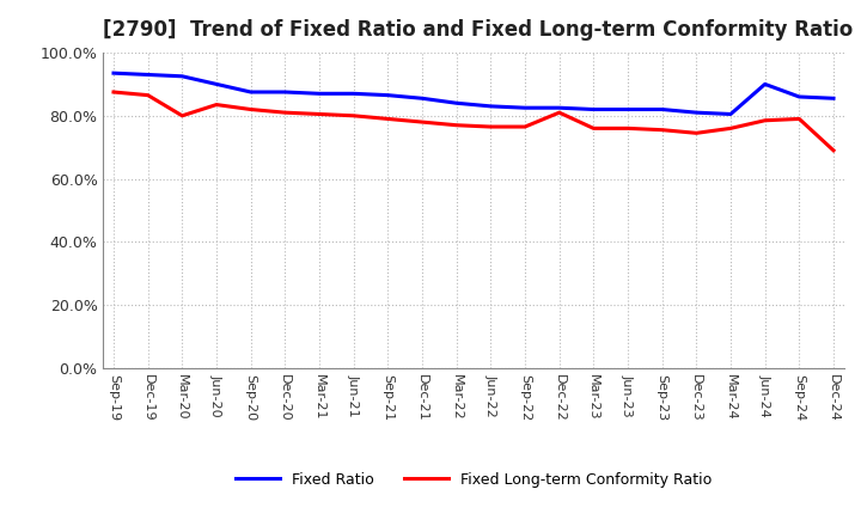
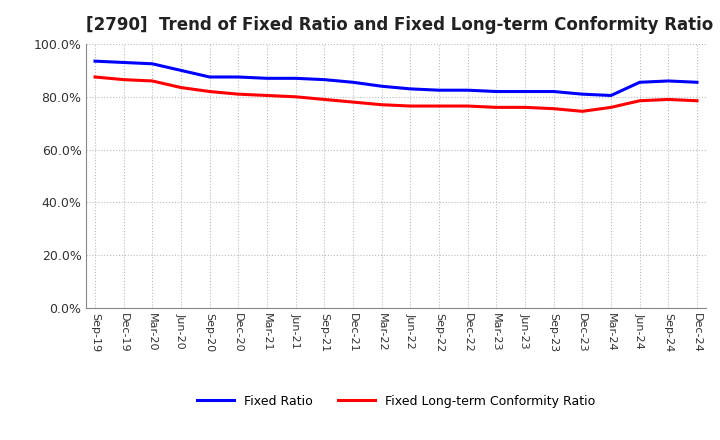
Fixed Long-term Conformity Ratio/Mar-20: 80.0% -> 86.0%
Fixed Long-term Conformity Ratio/Dec-22: 81.0% -> 76.5%
Fixed Ratio/Jun-24: 90.0% -> 85.5%
Fixed Long-term Conformity Ratio/Dec-24: 69.0% -> 78.5%
